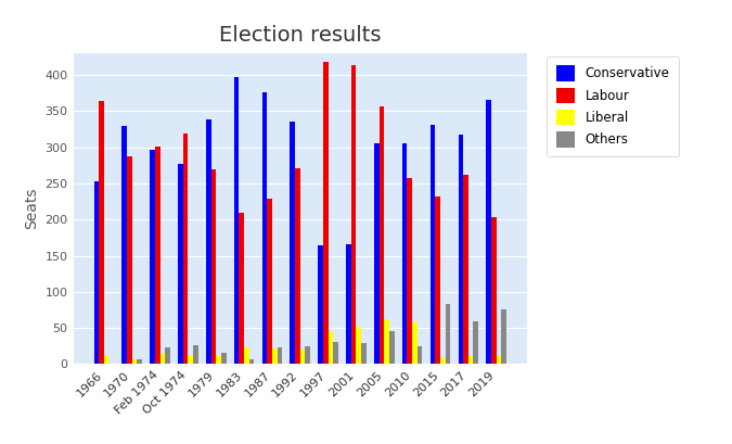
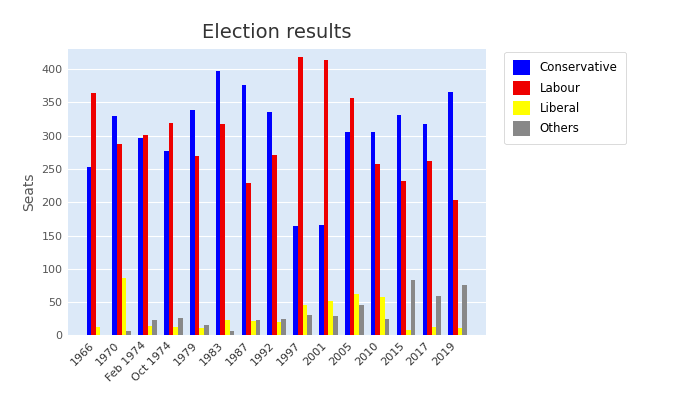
Liberal/1970: 6 -> 86
Labour/1983: 209 -> 318
